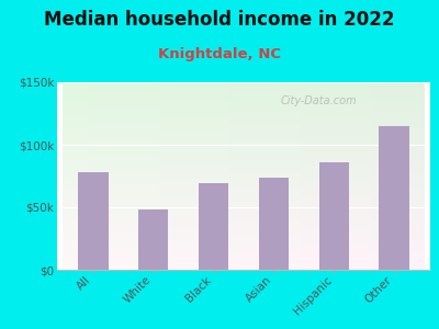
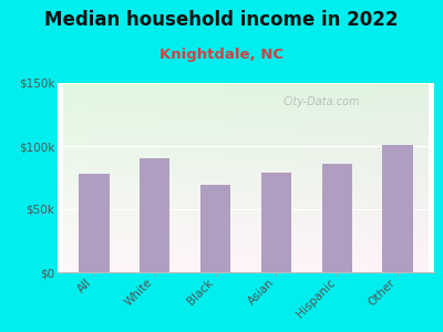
White: $48k -> $90k
Asian: $74k -> $79k
Other: $115k -> $101k
